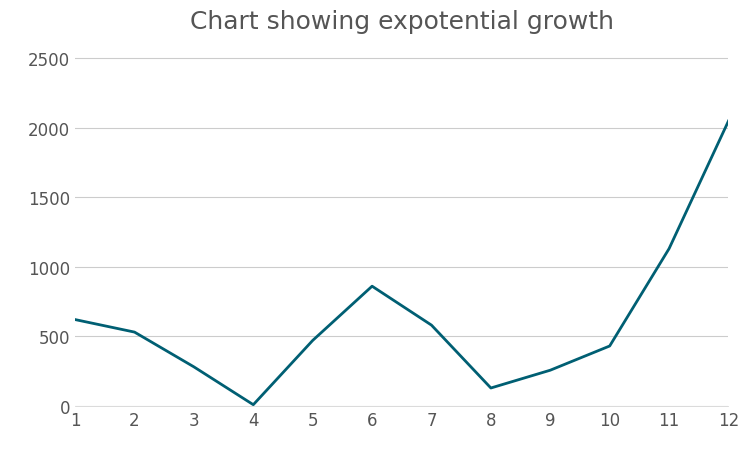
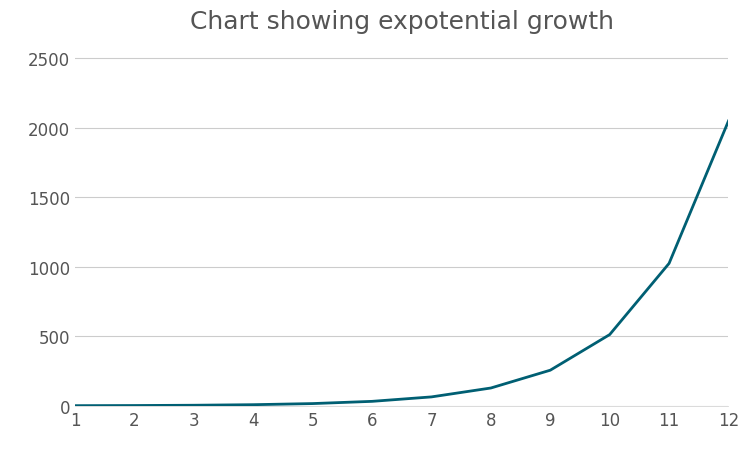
1: 620 -> 0
2: 530 -> 0
3: 280 -> 0
5: 470 -> 20
6: 860 -> 30
7: 580 -> 60
10: 430 -> 510
11: 1130 -> 1020
